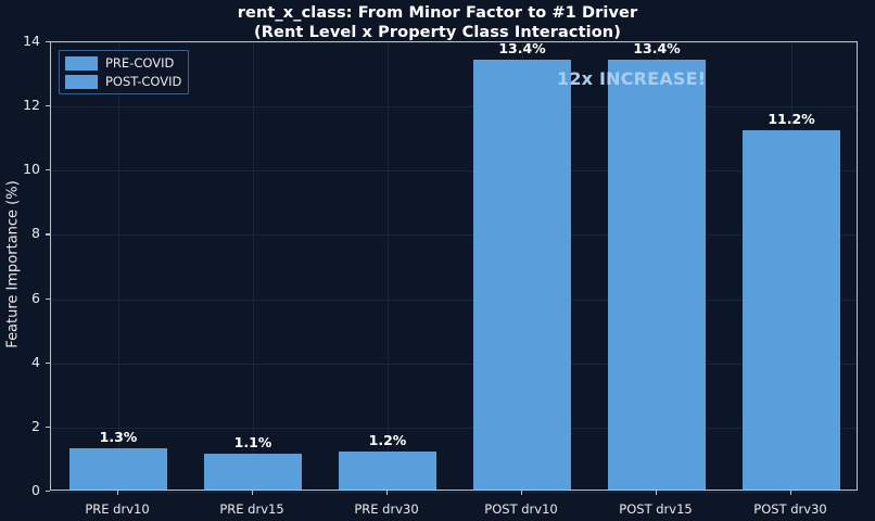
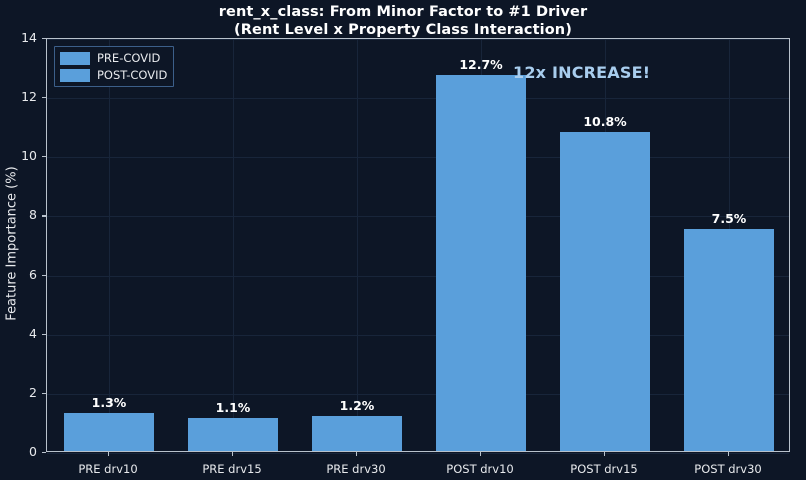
POST drv10: 13.4% -> 12.7%
POST drv15: 13.4% -> 10.8%
POST drv30: 11.2% -> 7.5%
